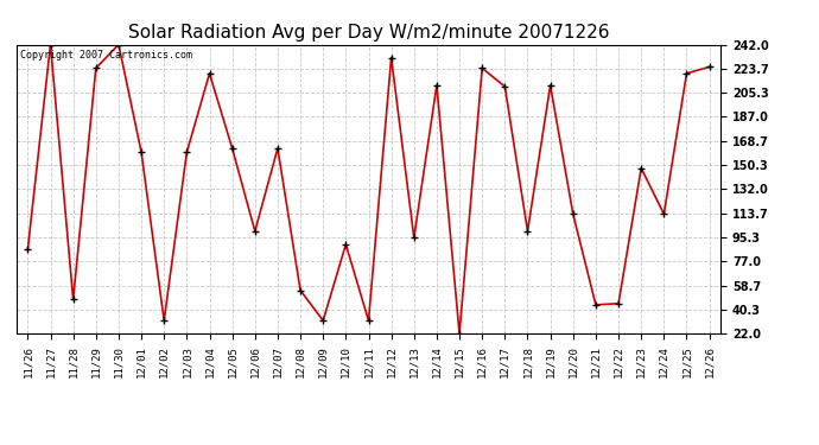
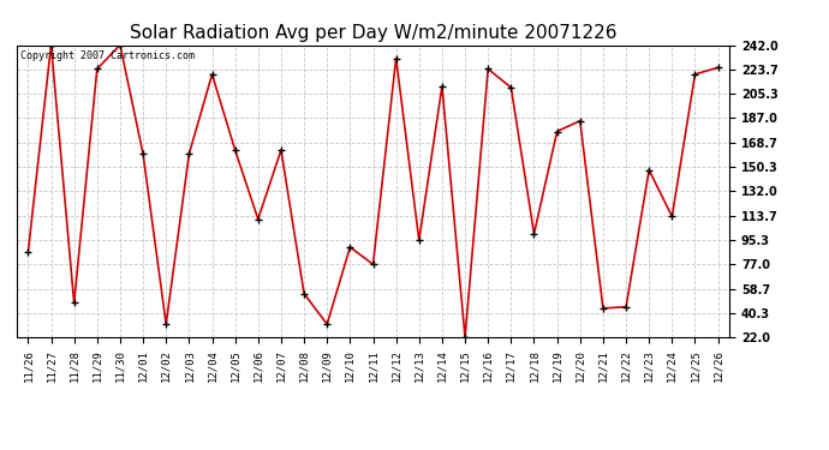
12/06: 100 -> 111
12/11: 32 -> 77
12/19: 211 -> 177
12/20: 113 -> 185
